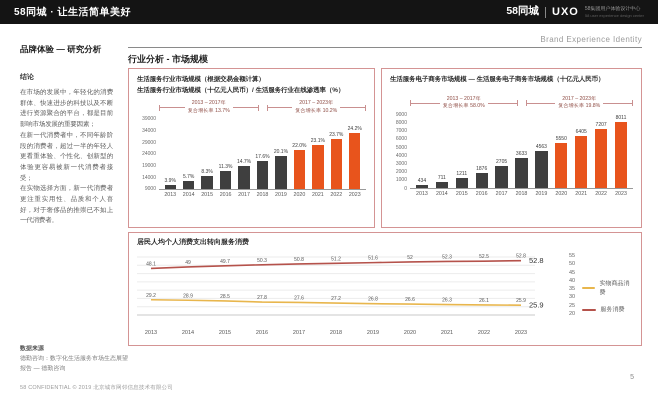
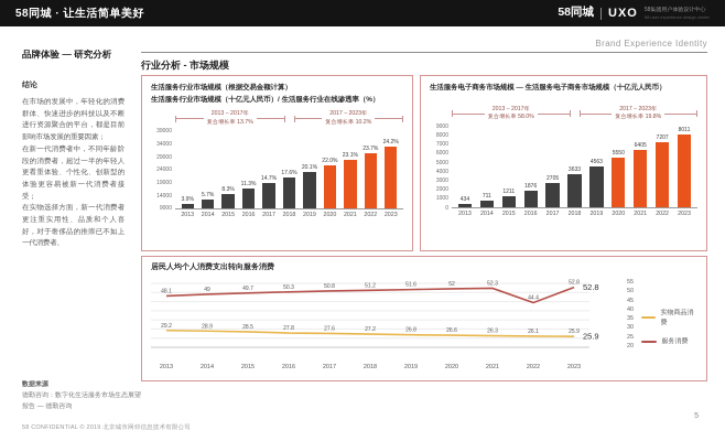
居民人均个人消费支出转向服务消费/服务消费/2022: 52.5 -> 44.4
